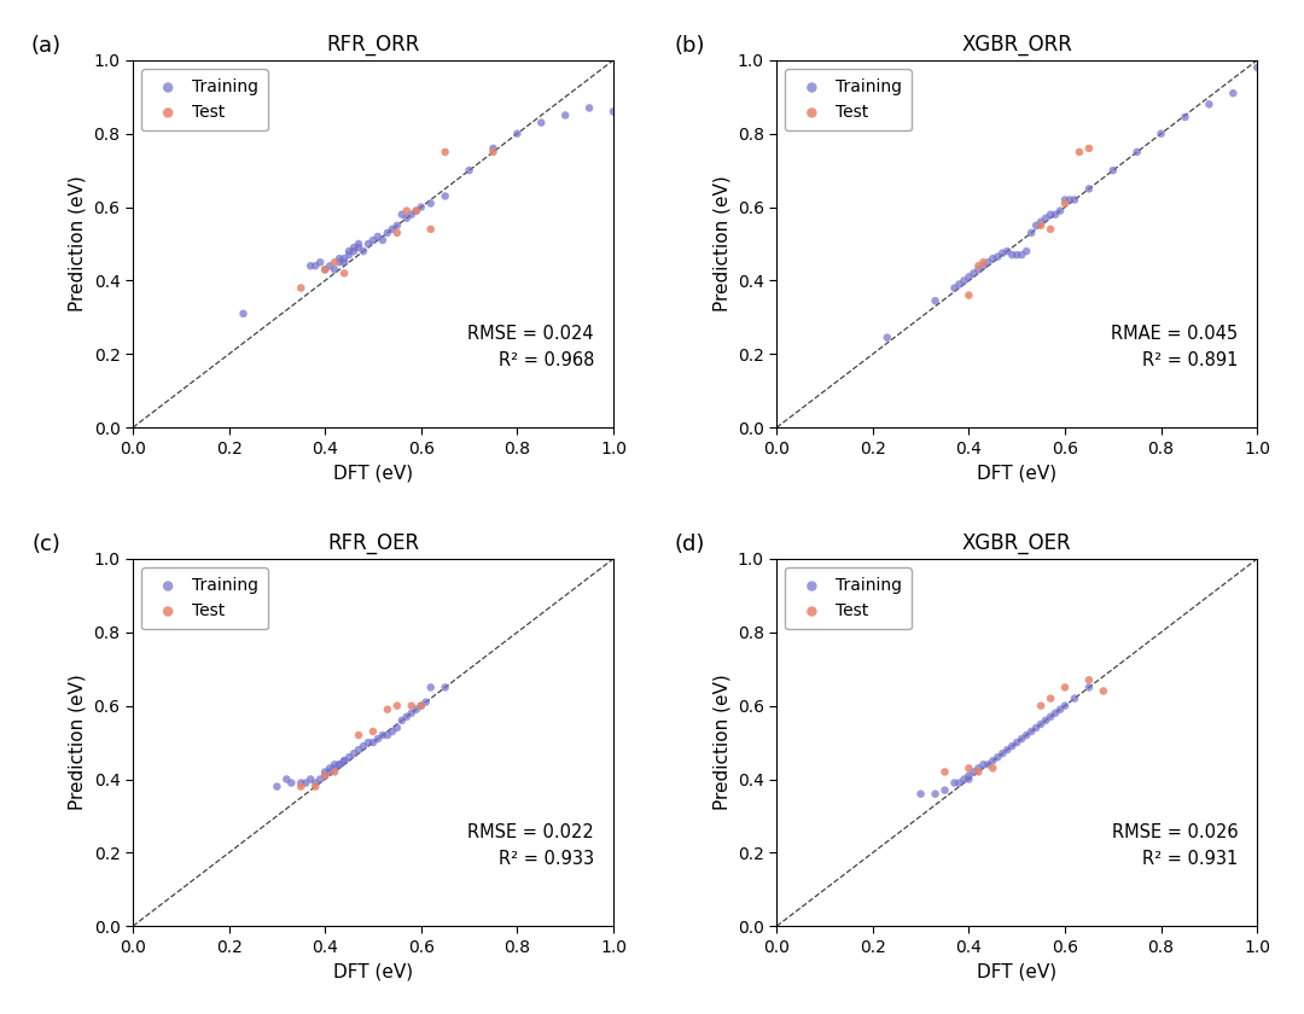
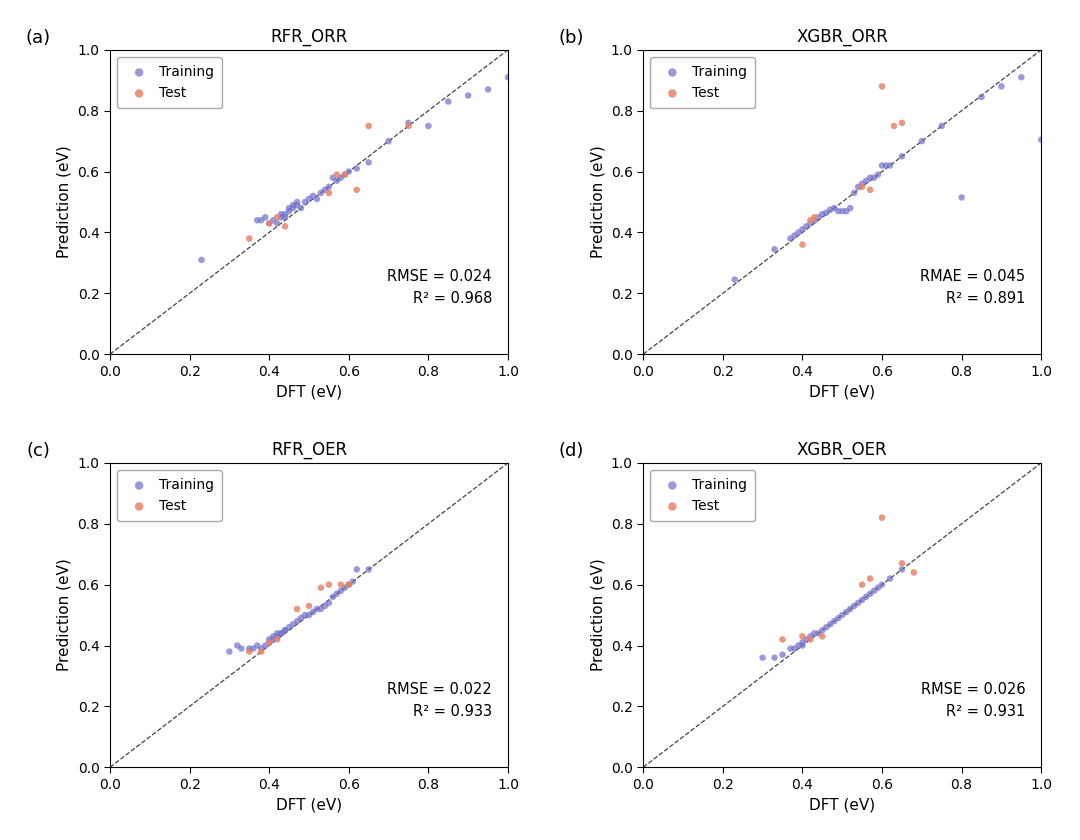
RFR_ORR/Training/0.8: 0.80 -> 0.75
RFR_ORR/Training/1.0: 0.86 -> 0.91
XGBR_ORR/Test/0.6: 0.61 -> 0.88
XGBR_ORR/Training/0.8: 0.800 -> 0.515
XGBR_ORR/Training/1.0: 0.980 -> 0.705
XGBR_OER/Test/0.6: 0.65 -> 0.82
